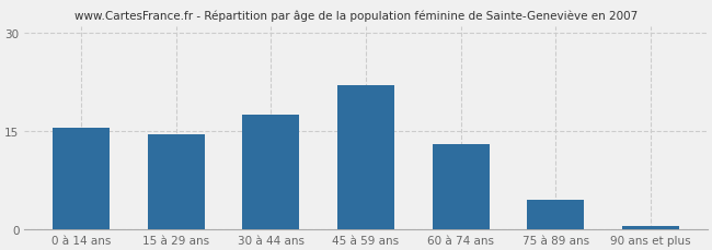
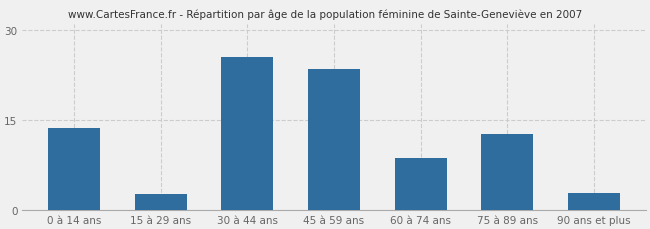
0 à 14 ans: 15.5 -> 13.6
15 à 29 ans: 14.5 -> 2.6
30 à 44 ans: 17.5 -> 25.4
45 à 59 ans: 22.0 -> 23.4
60 à 74 ans: 13.0 -> 8.6
75 à 89 ans: 4.5 -> 12.6
90 ans et plus: 0.5 -> 2.8
